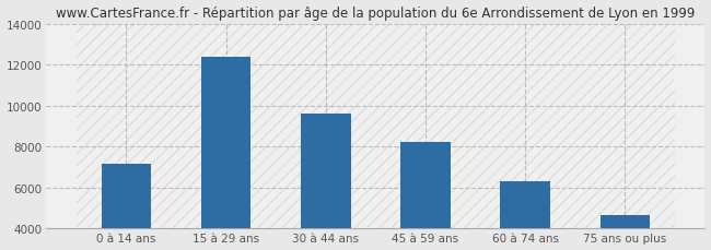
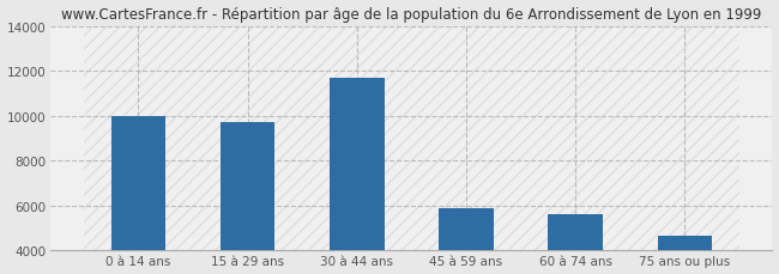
0 à 14 ans: 7200 -> 10000
15 à 29 ans: 12400 -> 9700
30 à 44 ans: 9600 -> 11700
45 à 59 ans: 8200 -> 5900
60 à 74 ans: 6300 -> 5600
